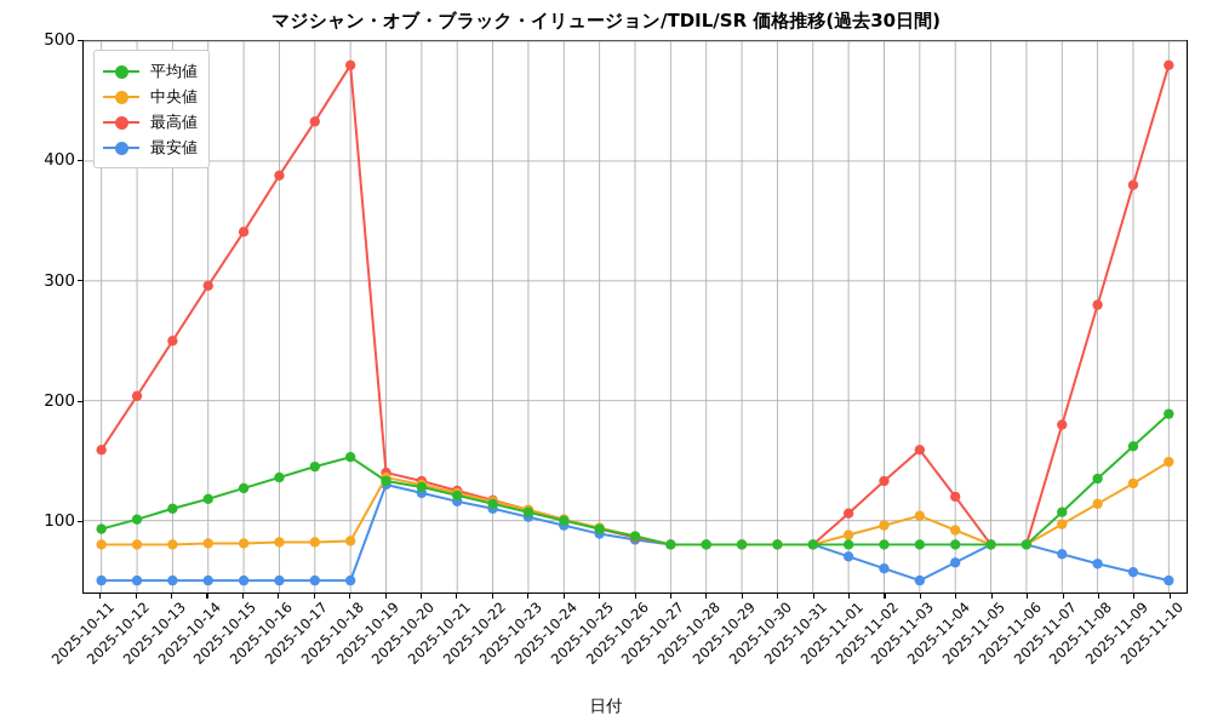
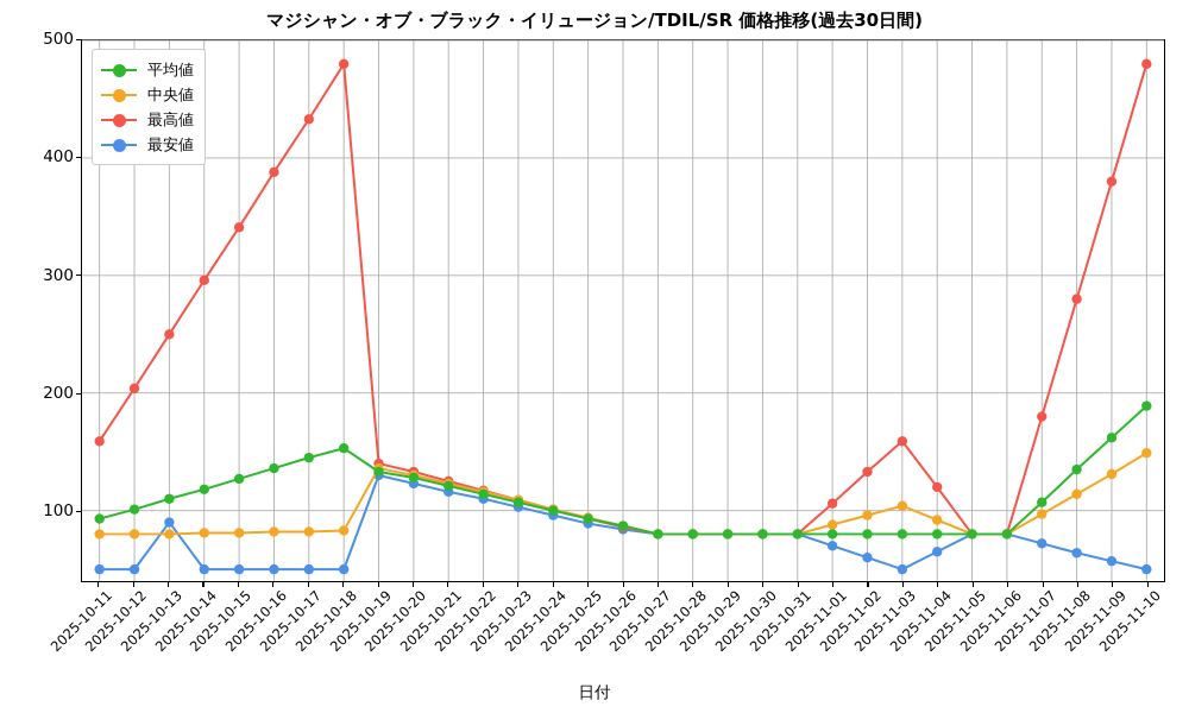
最安値/2025-10-13: 50 -> 90
